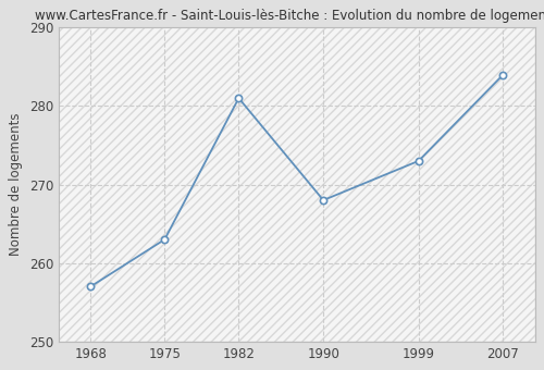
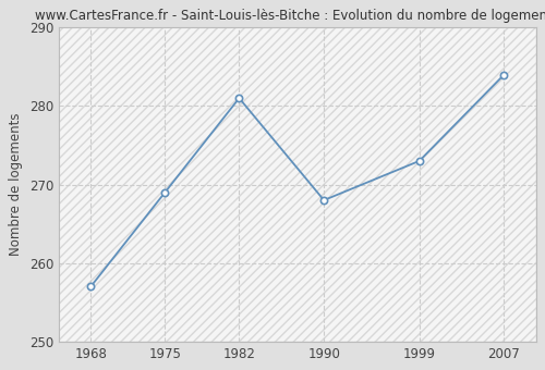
1975: 263 -> 269
